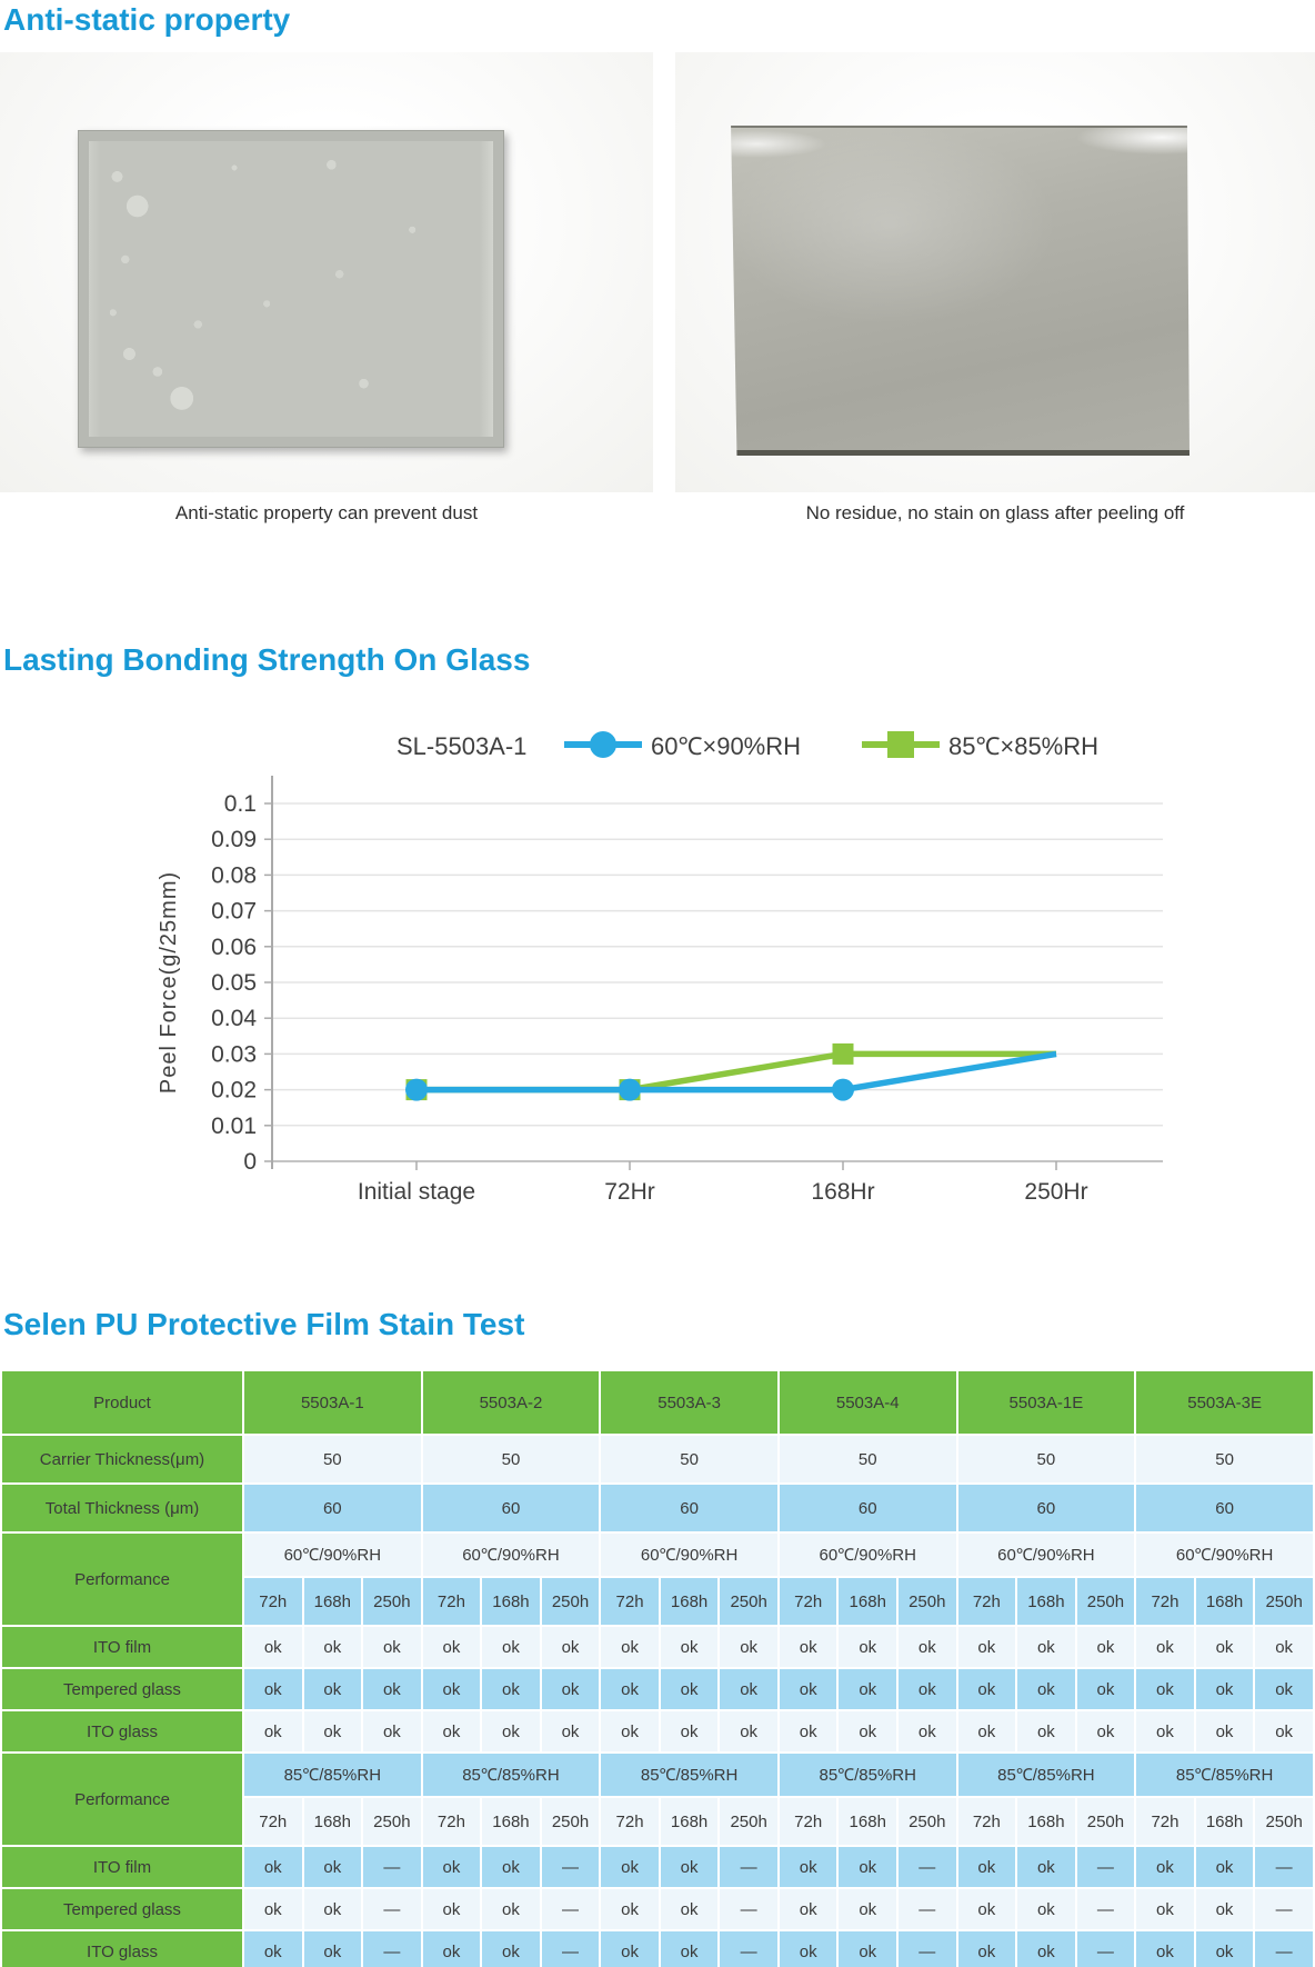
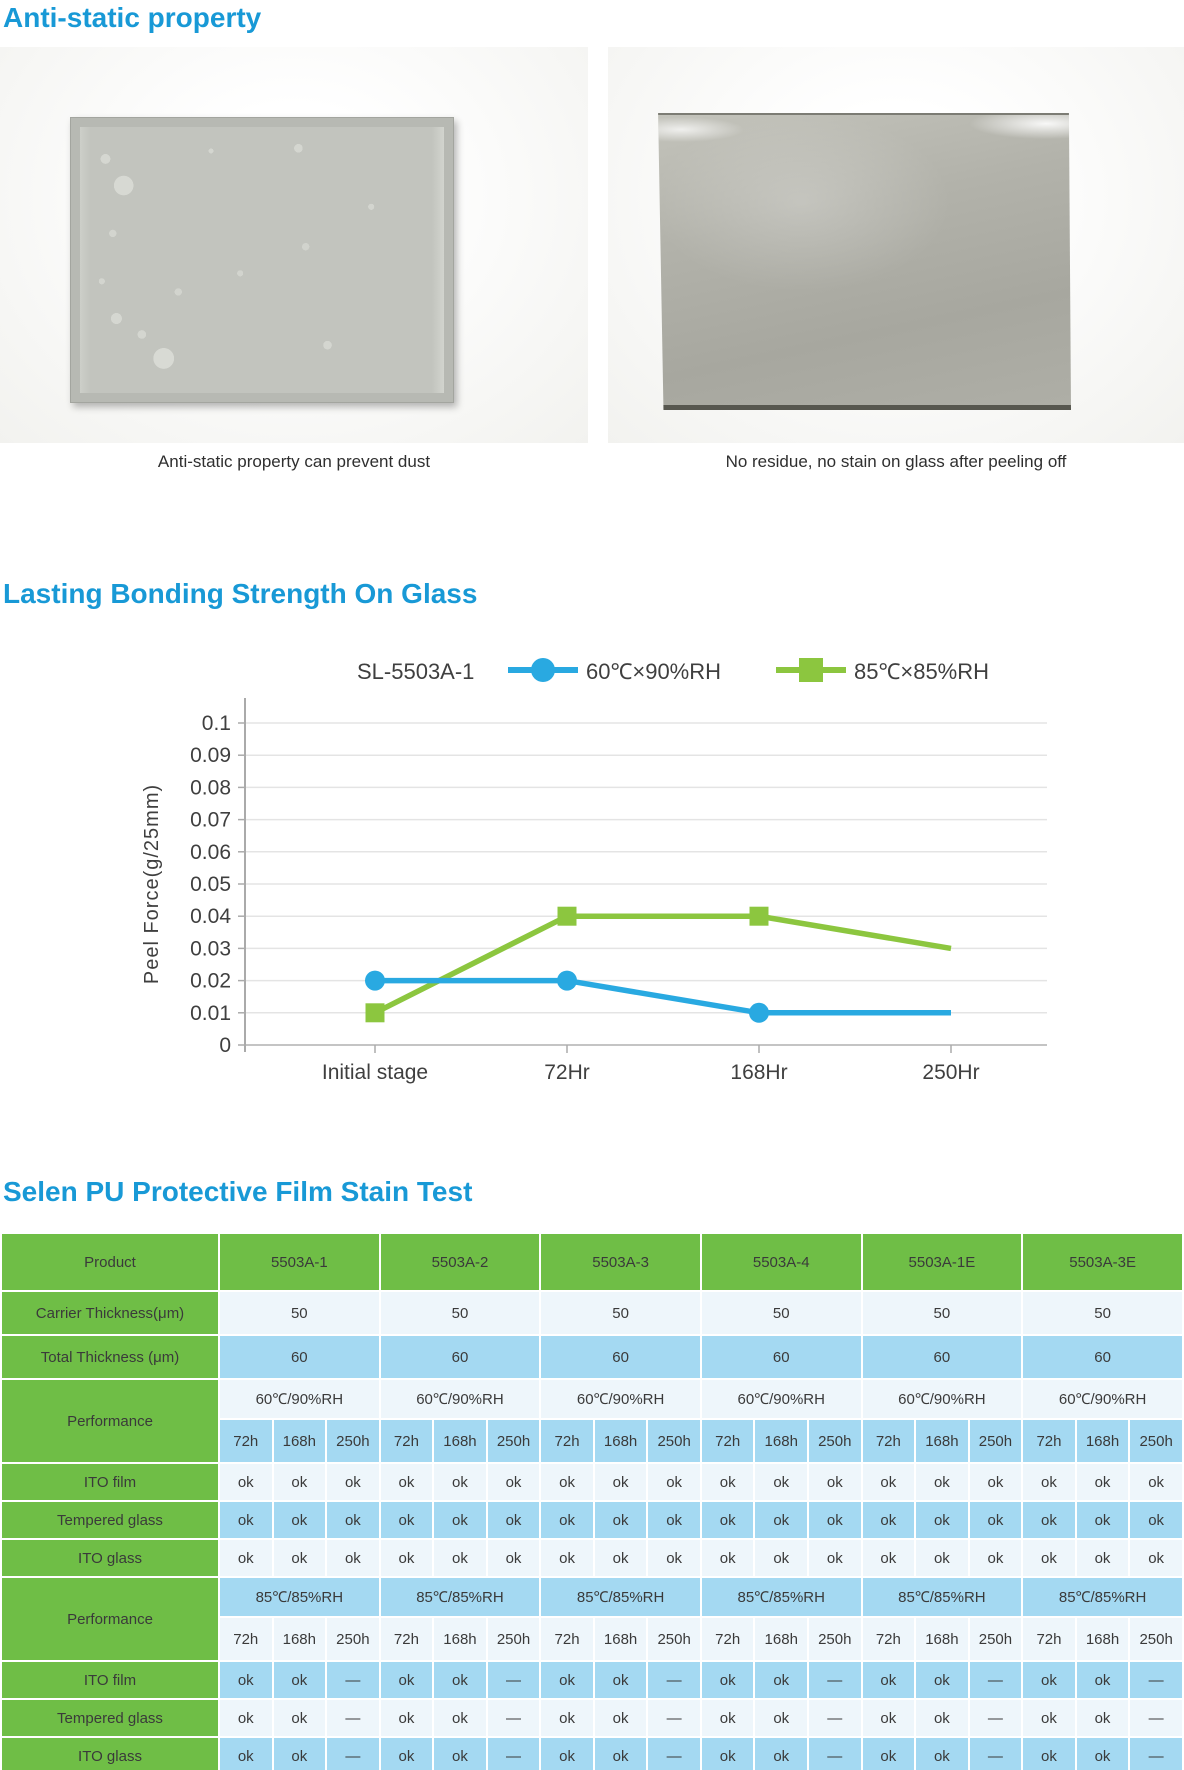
85℃×85%RH/Initial stage: 0.02 -> 0.01
85℃×85%RH/72Hr: 0.02 -> 0.04
60℃×90%RH/168Hr: 0.02 -> 0.01
85℃×85%RH/168Hr: 0.03 -> 0.04
60℃×90%RH/250Hr: 0.03 -> 0.01
